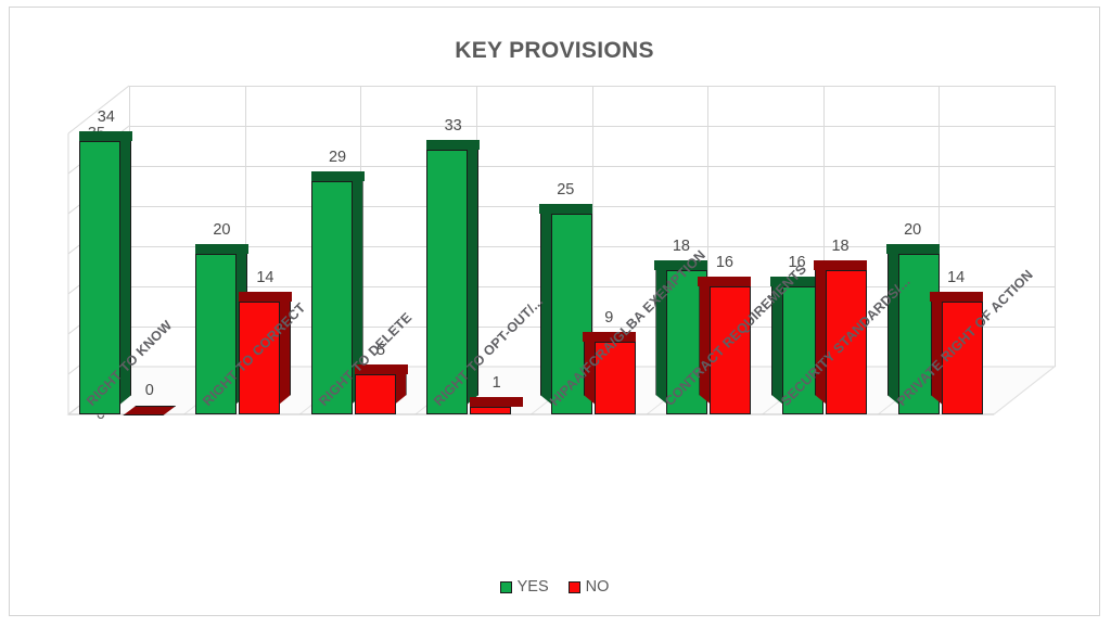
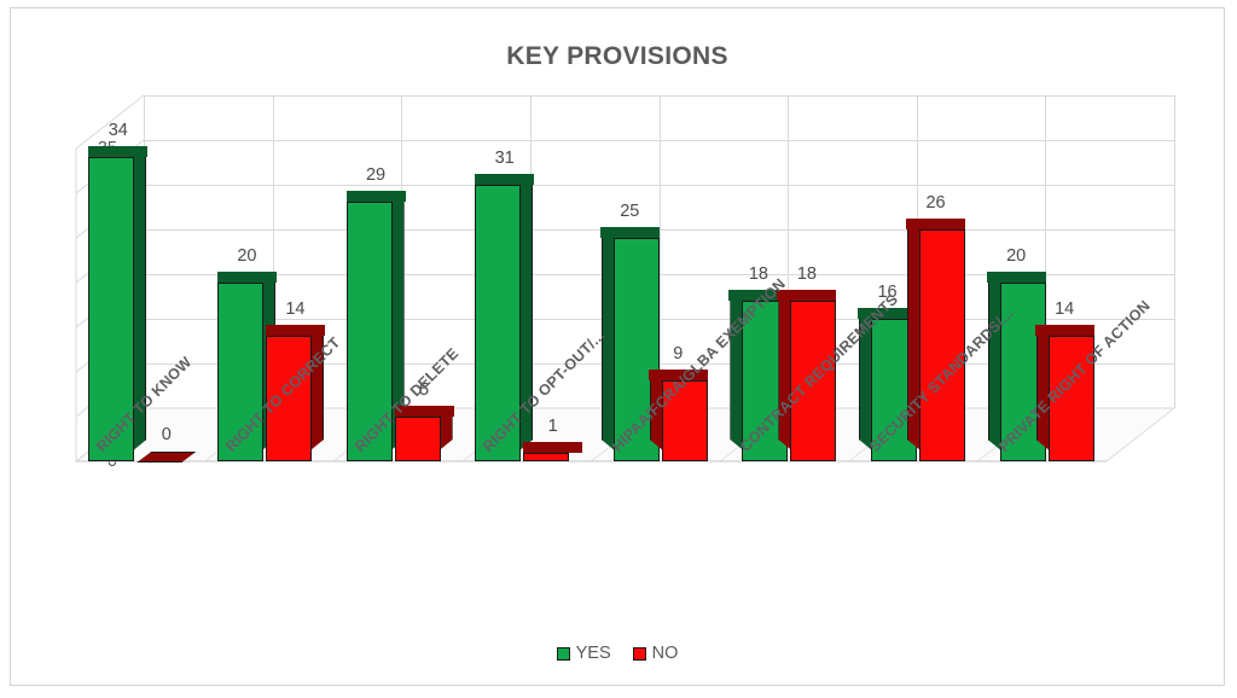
YES/RIGHT TO OPT-OUT/...: 33 -> 31
NO/CONTRACT REQUIREMENTS: 16 -> 18
NO/SECURITY STANDARDS/...: 18 -> 26
